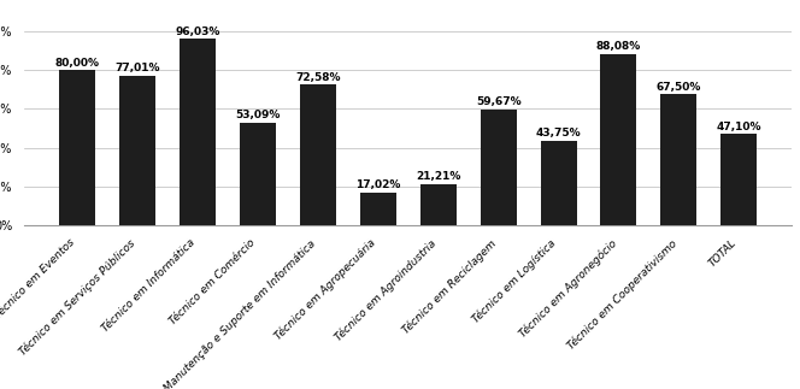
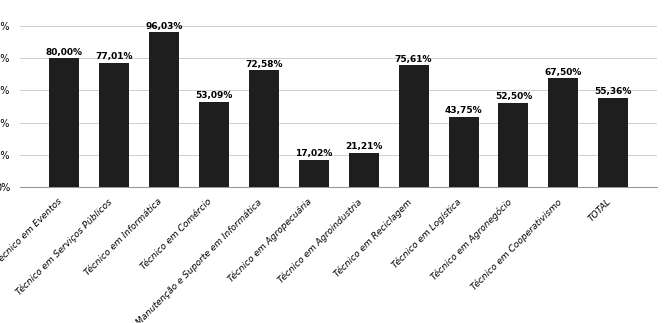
Técnico em Reciclagem: 59,67% -> 75,61%
Técnico em Agronegócio: 88,08% -> 52,50%
TOTAL: 47,10% -> 55,36%
